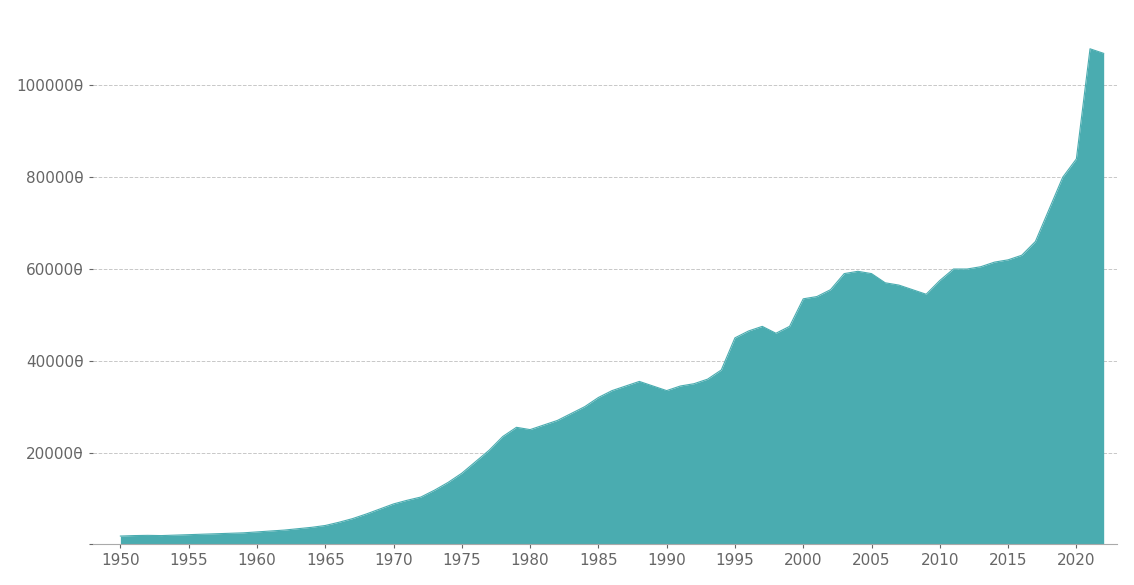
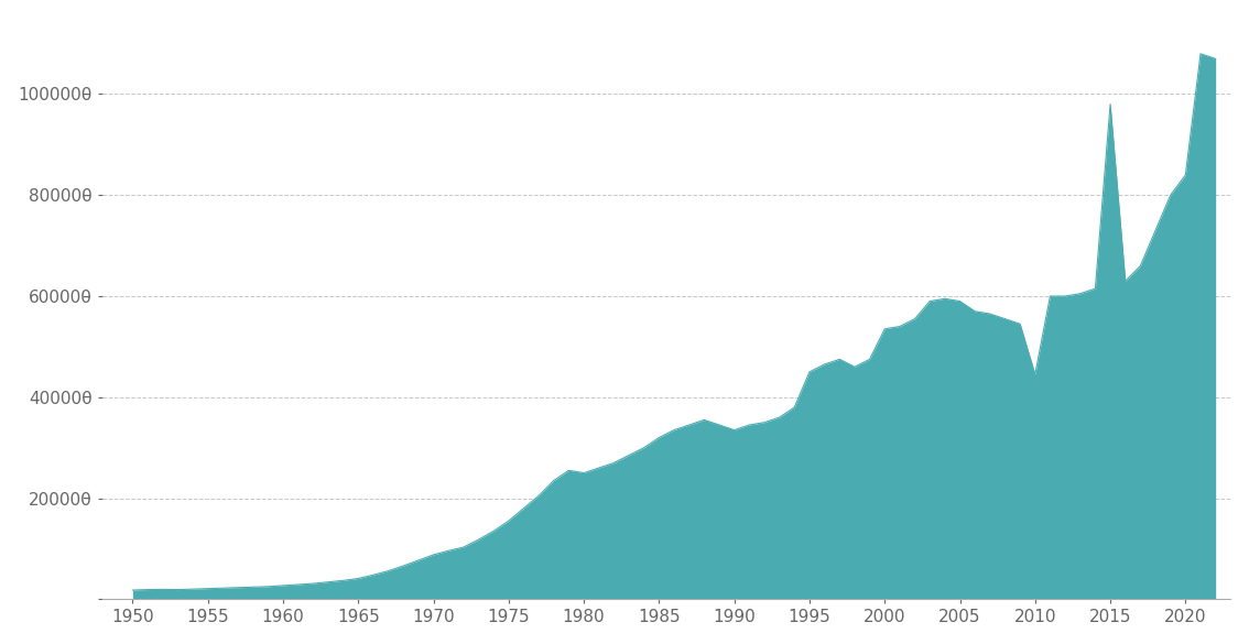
2010: 575000 -> 445000
2015: 620000 -> 980000
